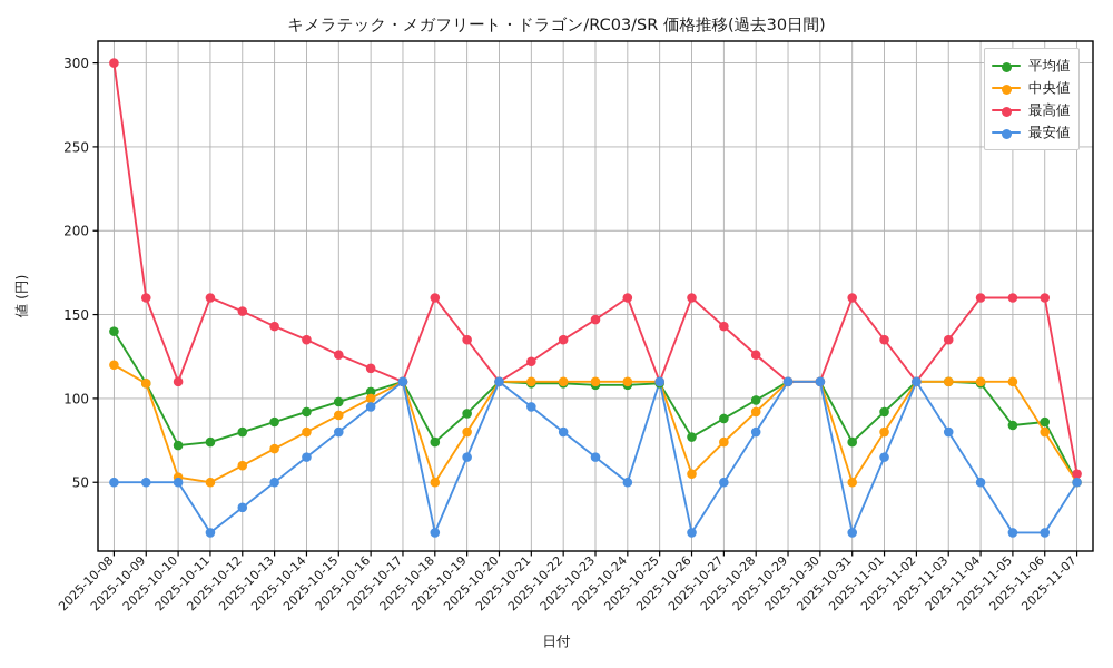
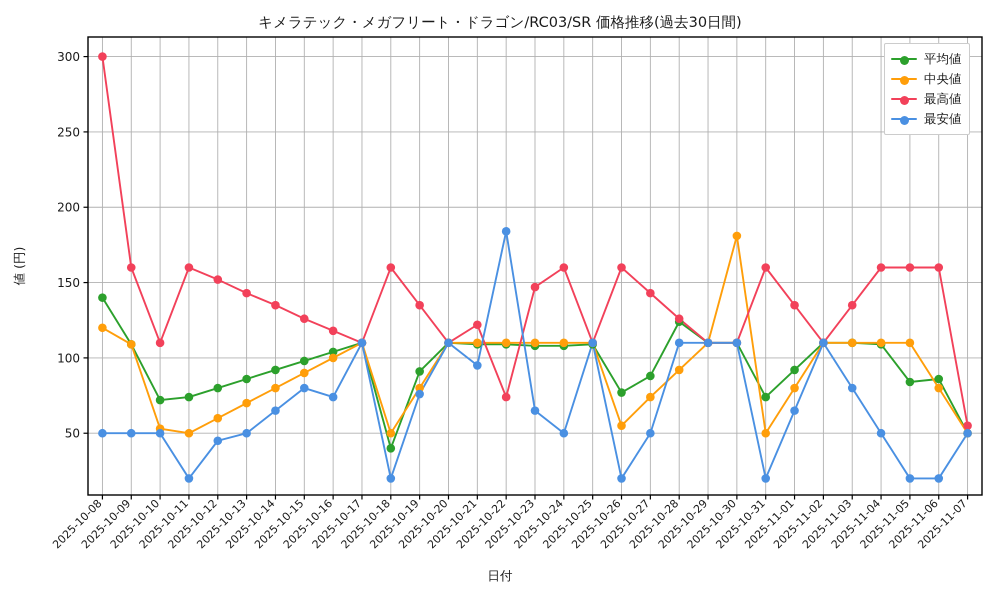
最安値/2025-10-12: 35 -> 45
最安値/2025-10-16: 95 -> 74
平均値/2025-10-18: 74 -> 40
最安値/2025-10-19: 65 -> 76
最高値/2025-10-22: 135 -> 74
最安値/2025-10-22: 80 -> 184
平均値/2025-10-28: 99 -> 124
最安値/2025-10-28: 80 -> 110
中央値/2025-10-30: 110 -> 181
